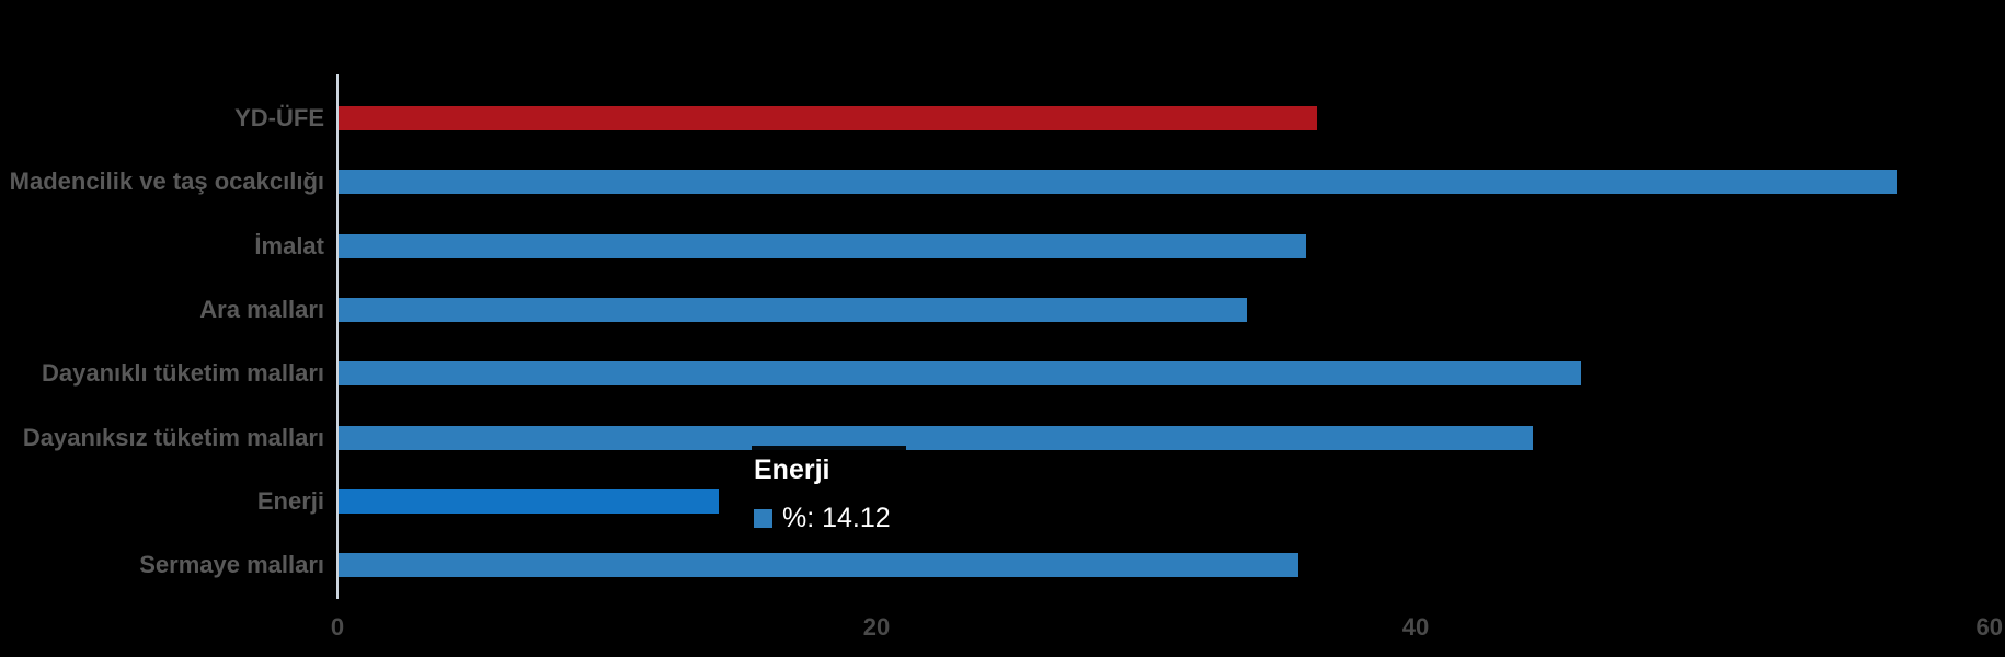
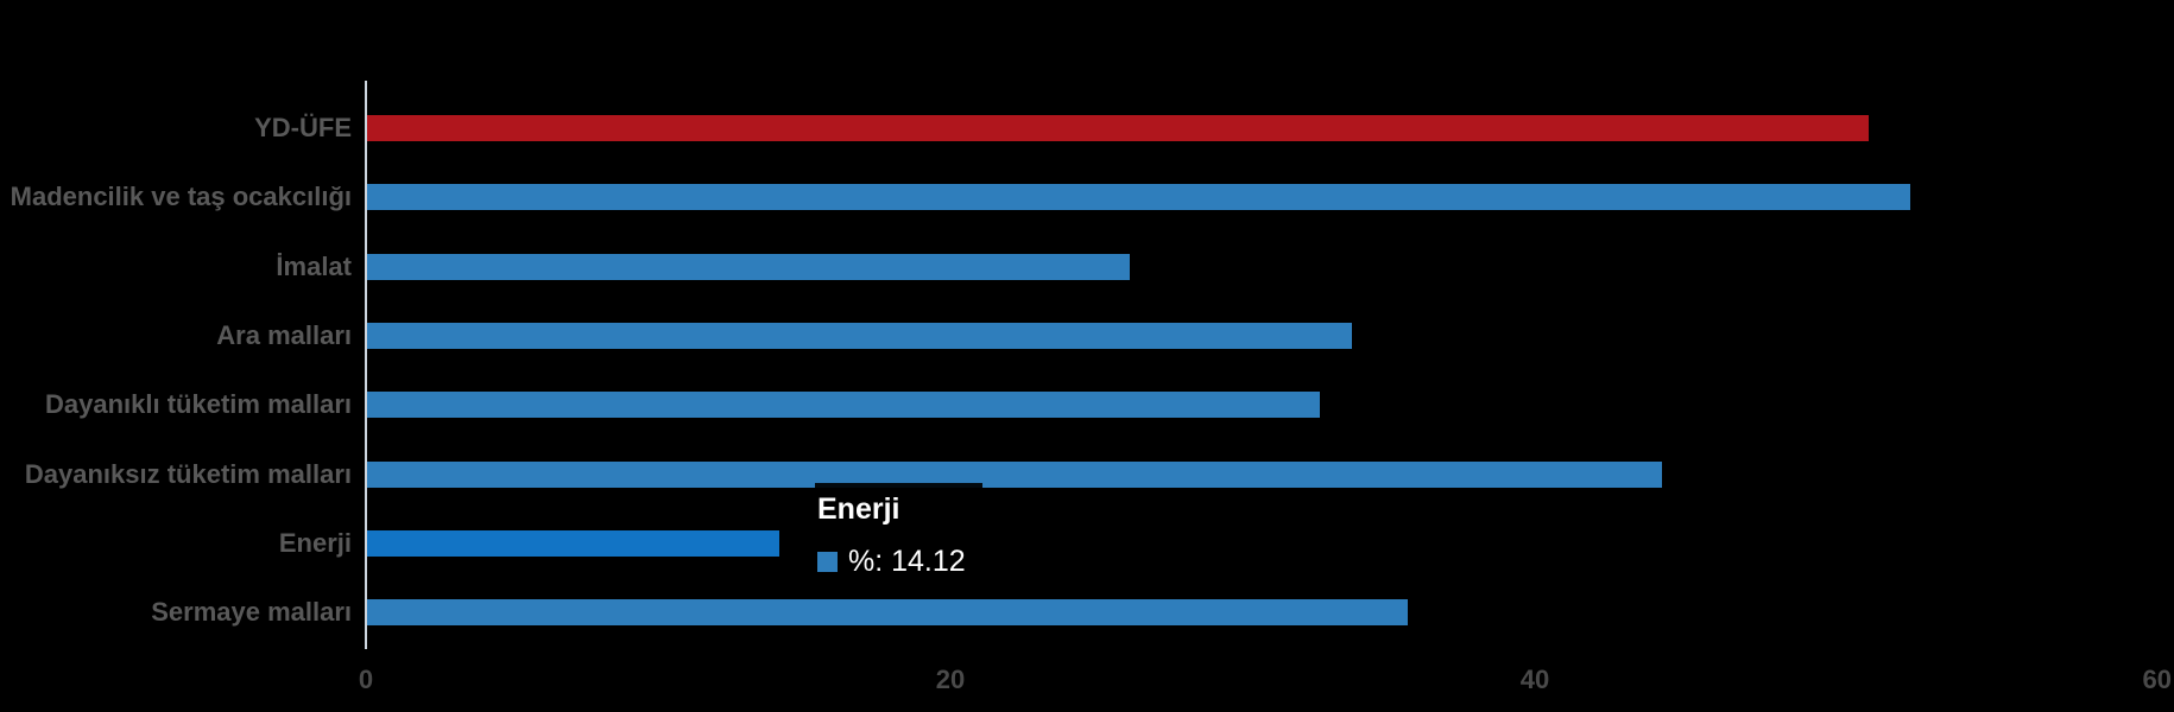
YD-ÜFE: 36.3 -> 51.4
Madencilik ve taş ocakcılığı: 57.8 -> 52.8
İmalat: 35.9 -> 26.1
Dayanıklı tüketim malları: 46.1 -> 32.6
